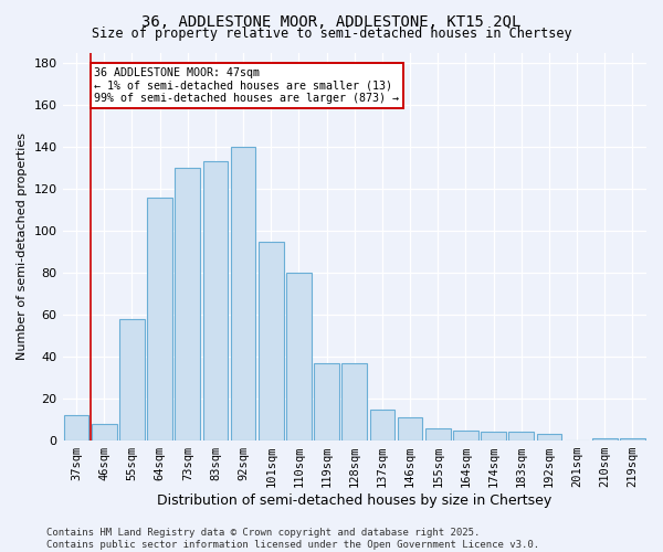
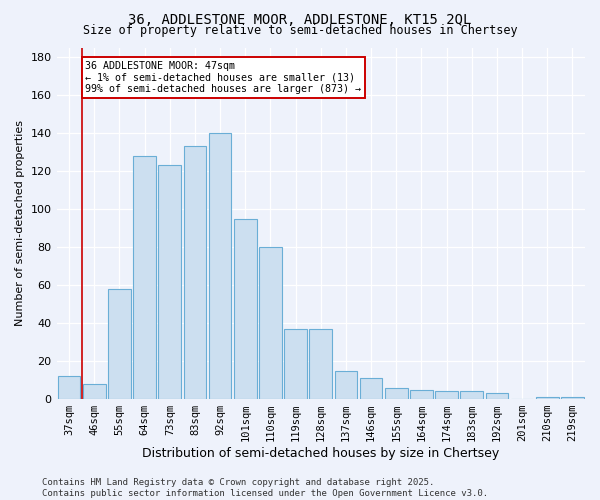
64sqm: 116 -> 128
73sqm: 130 -> 123
